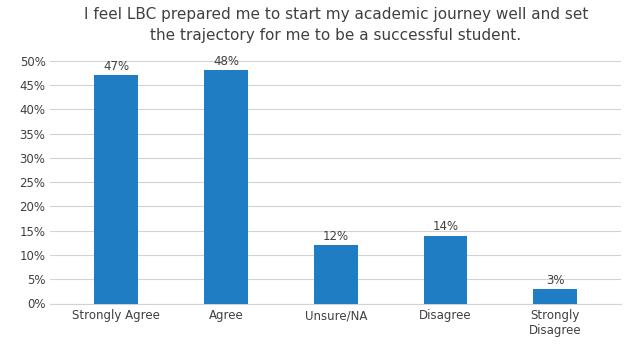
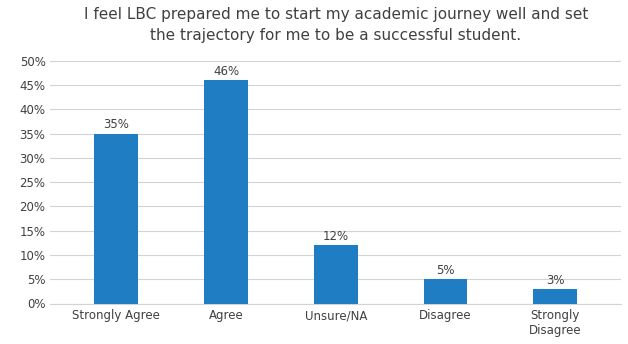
Strongly Agree: 47% -> 35%
Agree: 48% -> 46%
Disagree: 14% -> 5%
